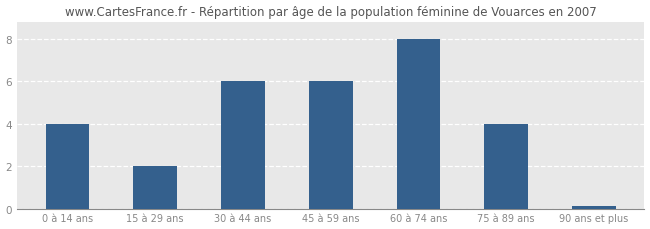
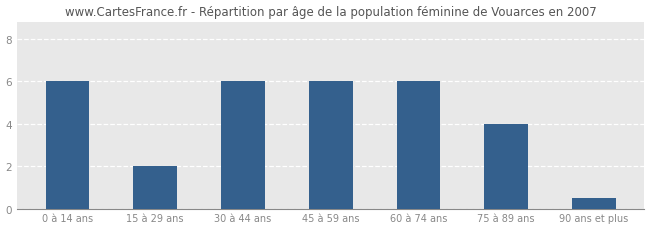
0 à 14 ans: 4.0 -> 6.0
60 à 74 ans: 8.0 -> 6.0
90 ans et plus: 0.1 -> 0.5
